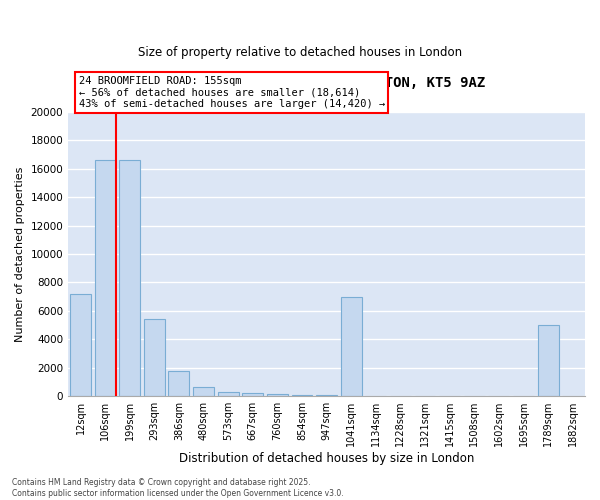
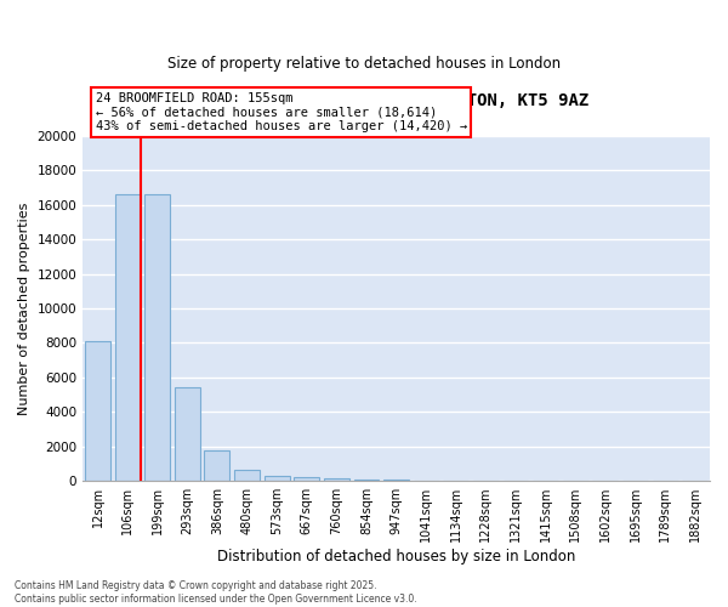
12sqm: 7200 -> 8100
1041sqm: 7000 -> 0
1789sqm: 5000 -> 0
